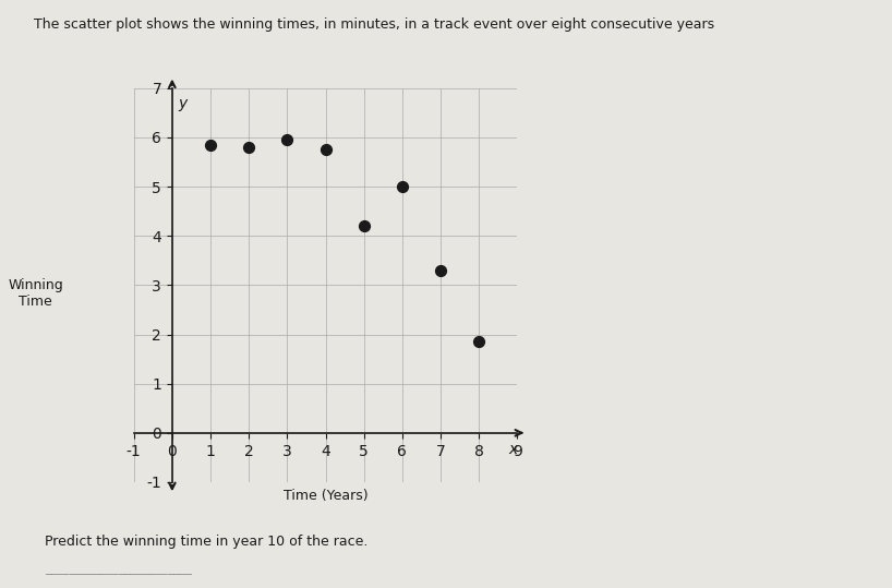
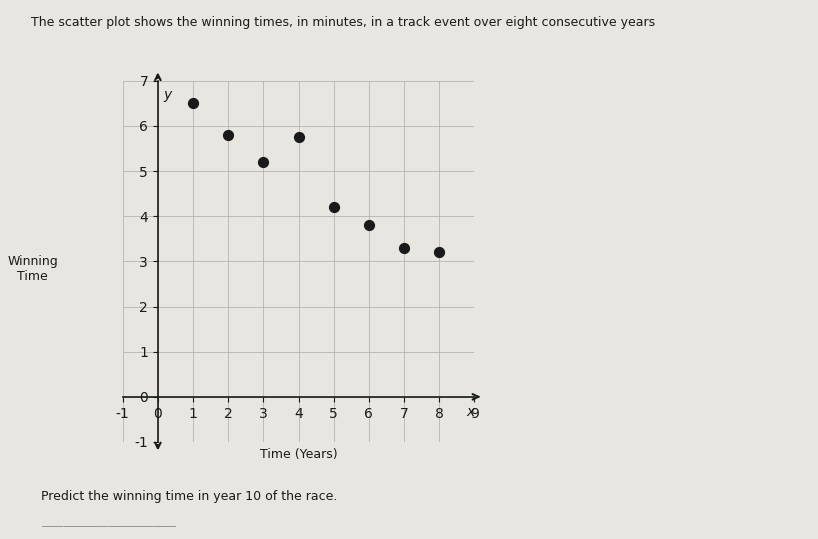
1: 5.85 -> 6.50
3: 5.95 -> 5.20
6: 5.00 -> 3.80
8: 1.85 -> 3.20
